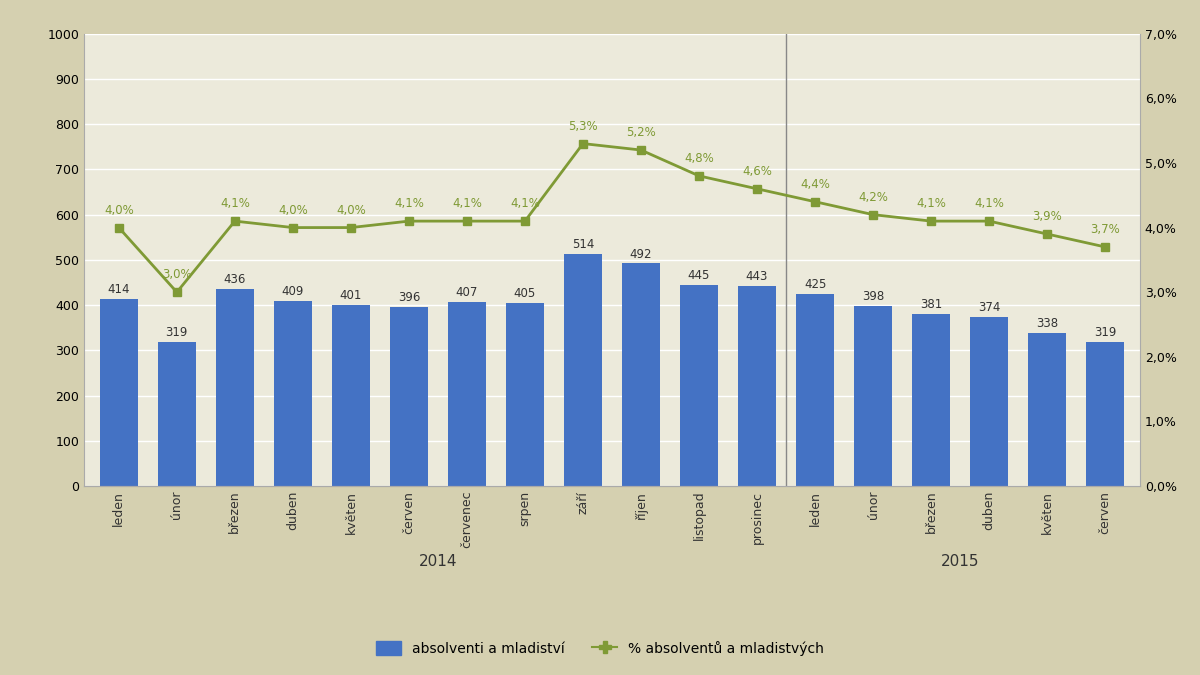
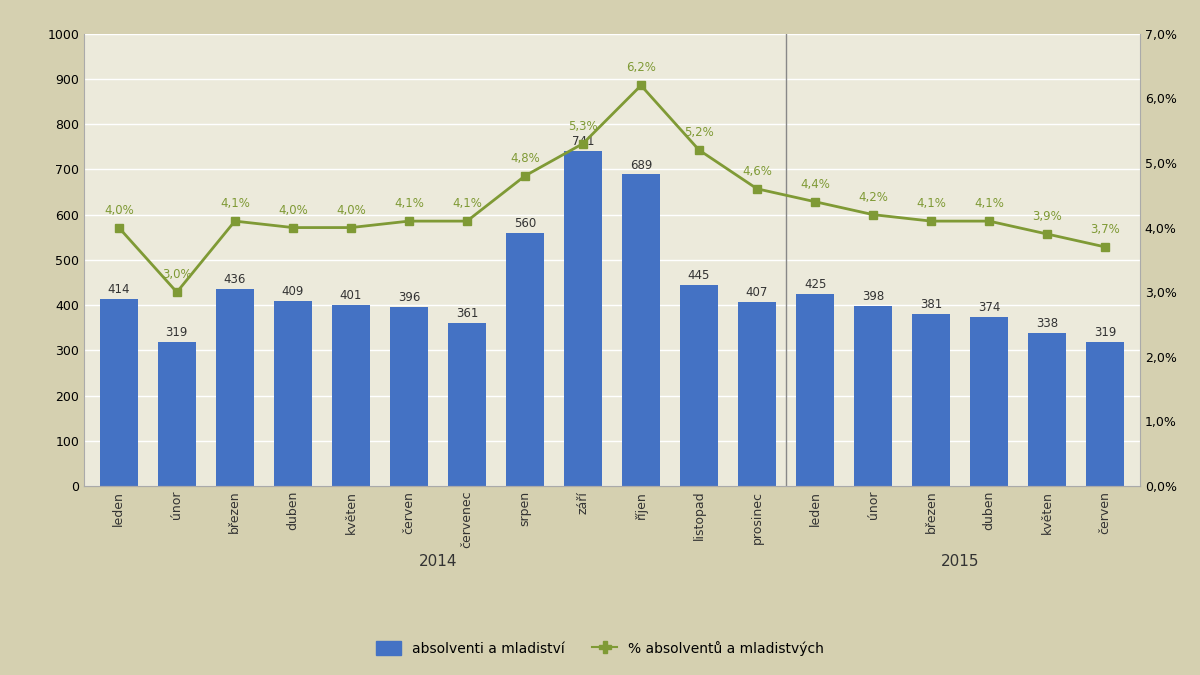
absolventi a mladiství/červenec: 407 -> 361
absolventi a mladiství/srpen: 405 -> 560
% absolventů a mladistvých/srpen: 4,1% -> 4,8%
absolventi a mladiství/září: 514 -> 741
absolventi a mladiství/říjen: 492 -> 689
% absolventů a mladistvých/říjen: 5,2% -> 6,2%
% absolventů a mladistvých/listopad: 4,8% -> 5,2%
absolventi a mladiství/prosinec: 443 -> 407
